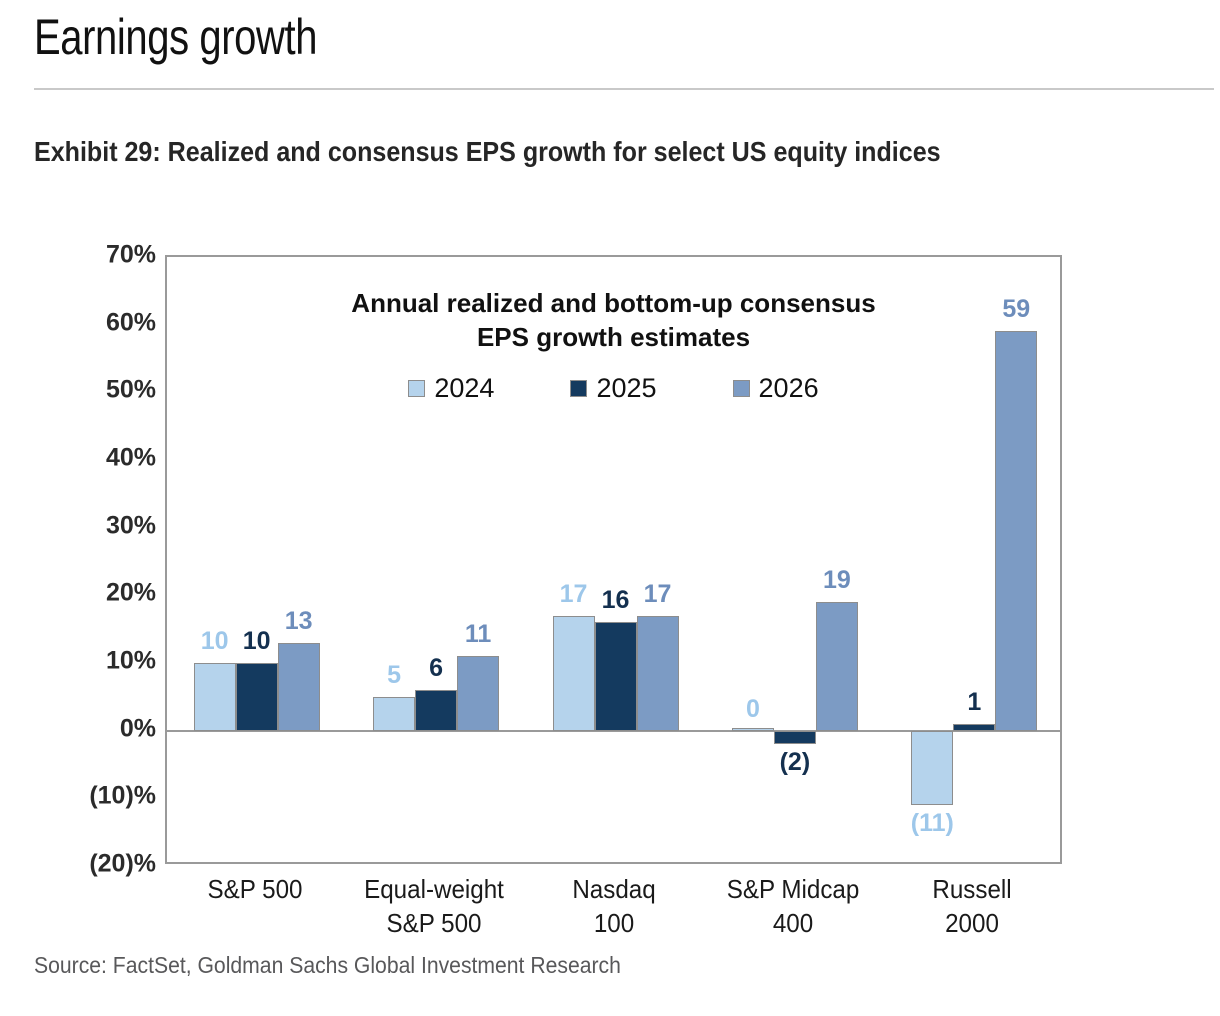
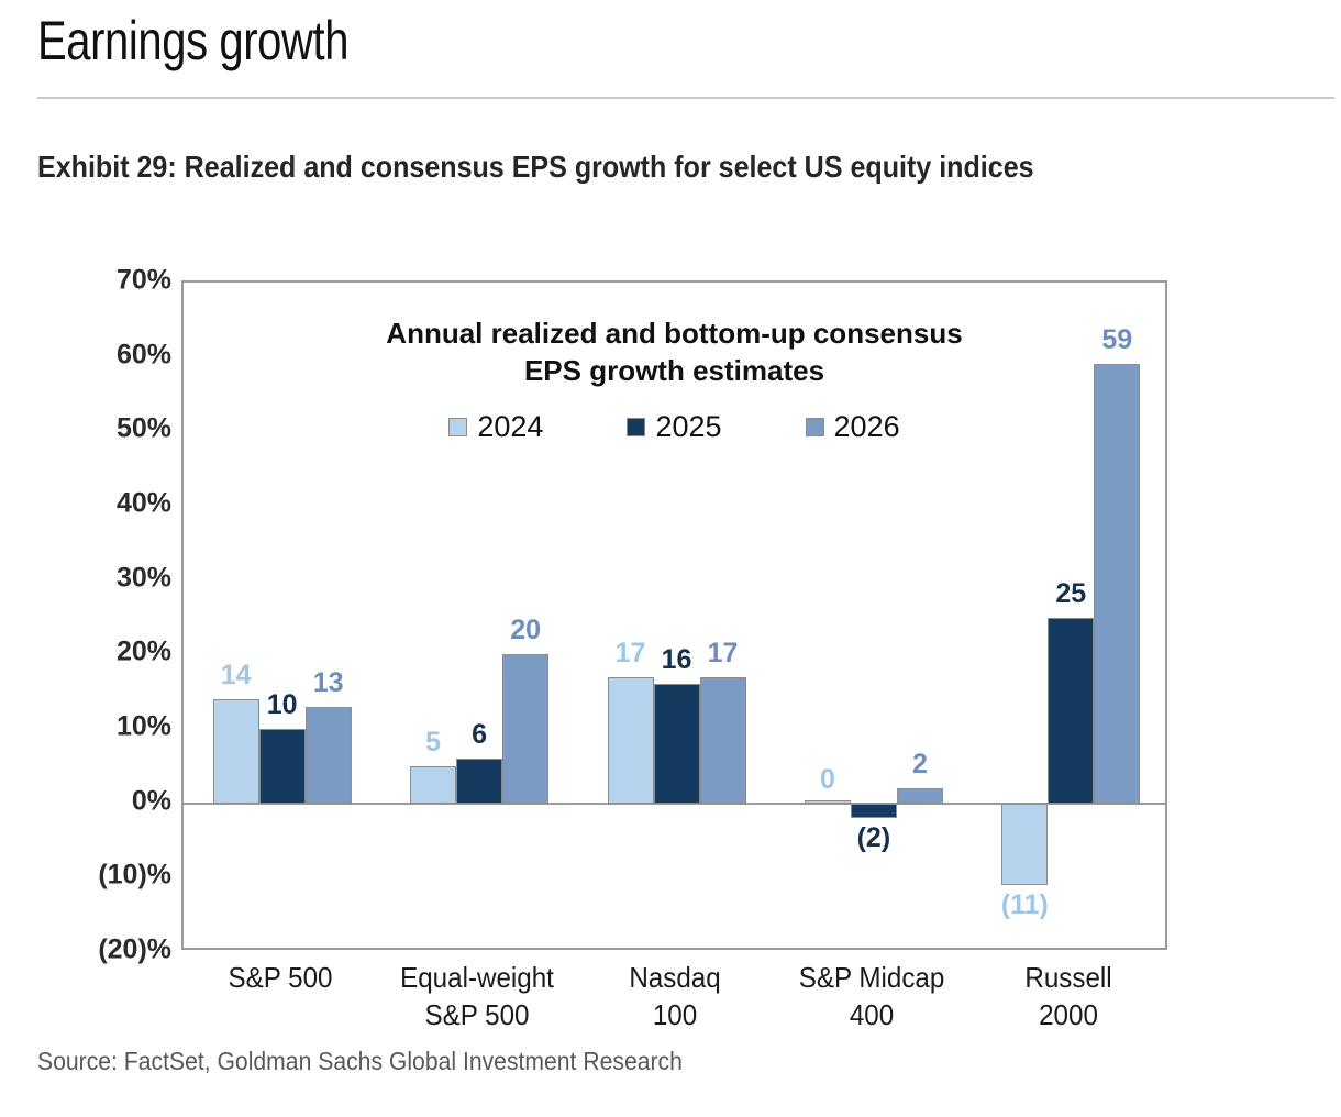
2024/S&P 500: 10 -> 14
2026/Equal-weight S&P 500: 11 -> 20
2026/S&P Midcap 400: 19 -> 2
2025/Russell 2000: 1 -> 25
